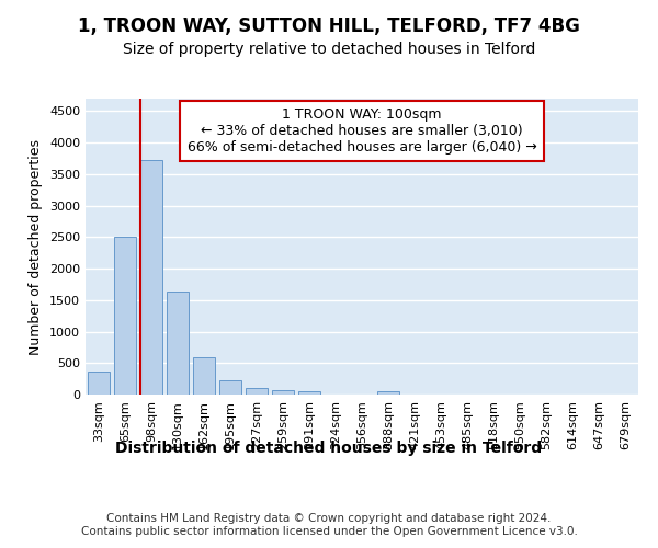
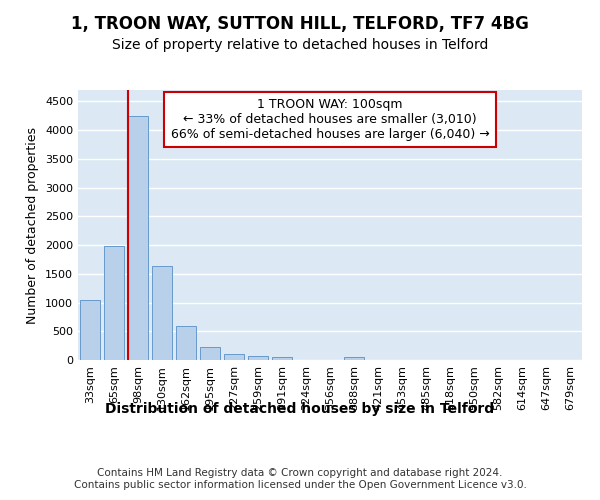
33sqm: 370 -> 1040
65sqm: 2500 -> 1980
98sqm: 3730 -> 4240
